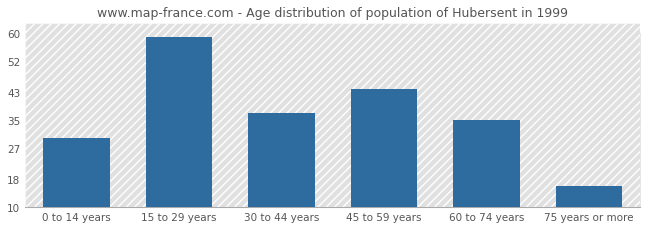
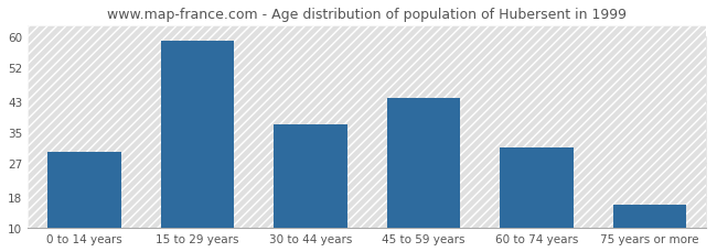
60 to 74 years: 35 -> 31
